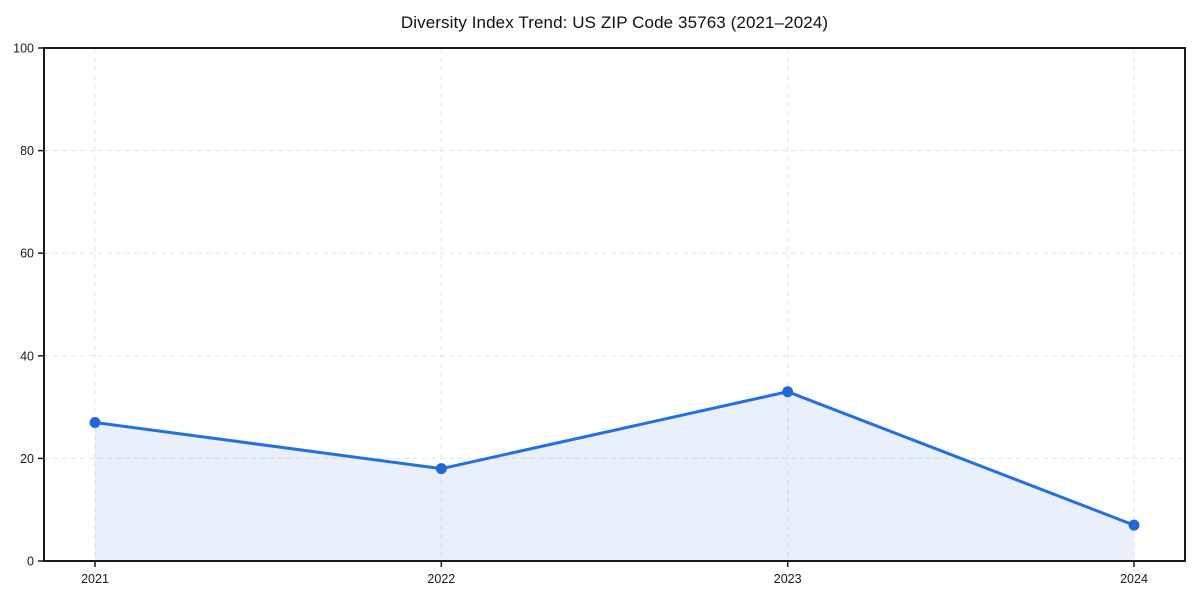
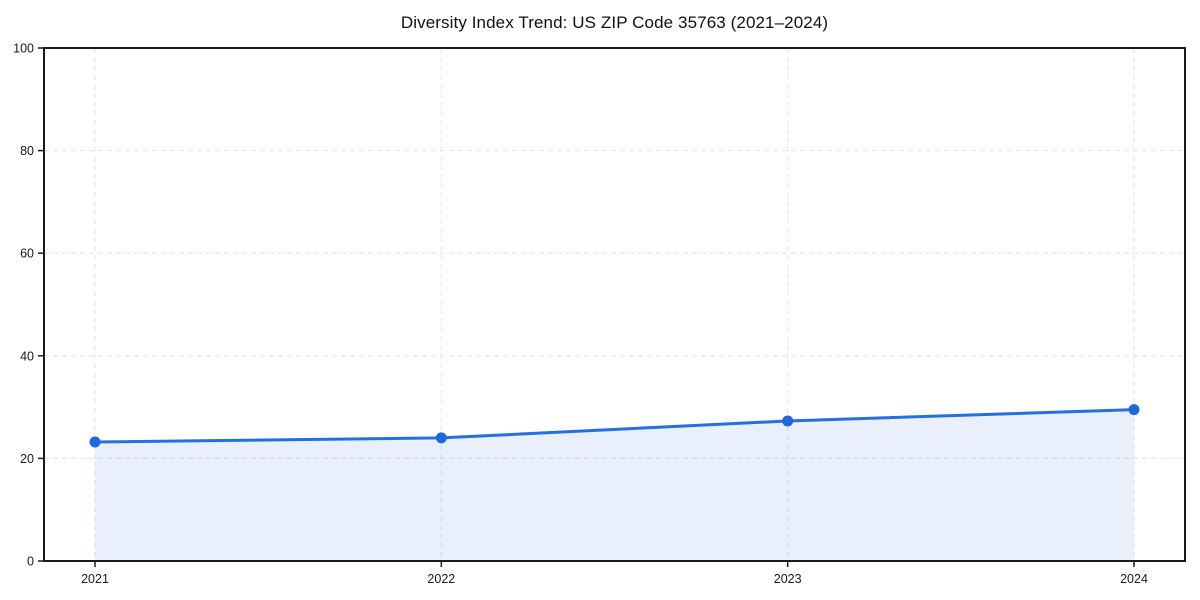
2021: 27 -> 23
2022: 18 -> 24
2023: 33 -> 27
2024: 7 -> 30
